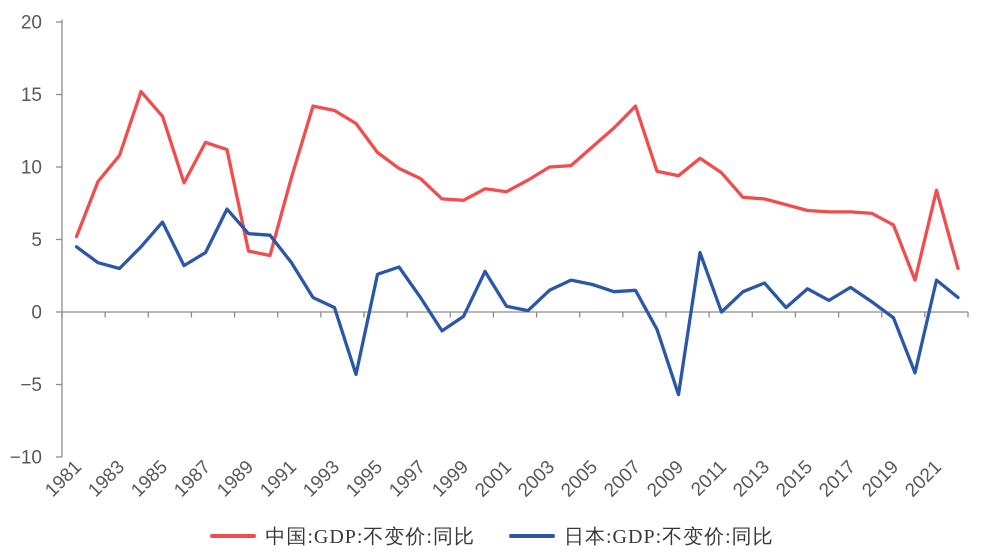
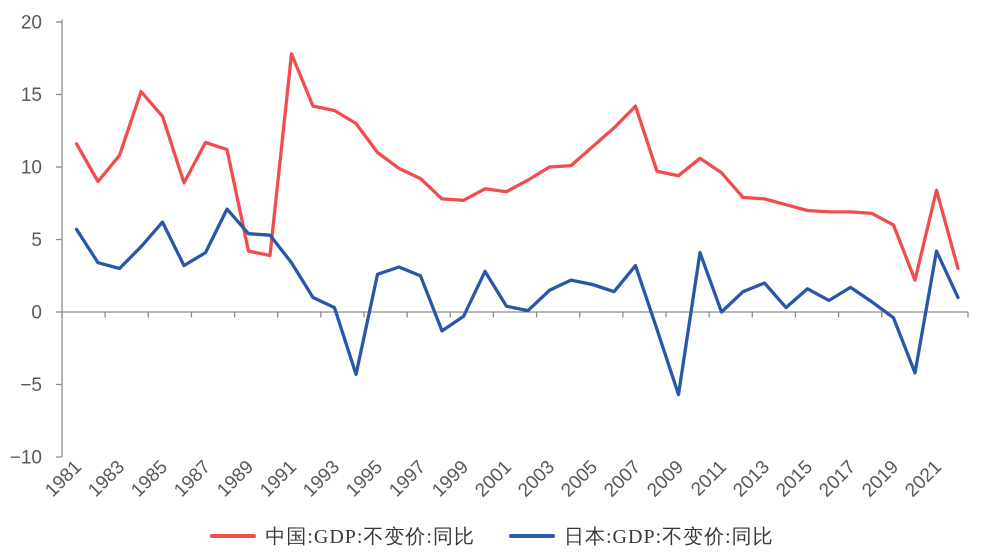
中国:GDP:不变价:同比/1981: 5.2 -> 11.6
日本:GDP:不变价:同比/1981: 4.5 -> 5.7
中国:GDP:不变价:同比/1991: 9.3 -> 17.8
日本:GDP:不变价:同比/1997: 1.0 -> 2.5
日本:GDP:不变价:同比/2007: 1.5 -> 3.2
日本:GDP:不变价:同比/2021: 2.2 -> 4.2
